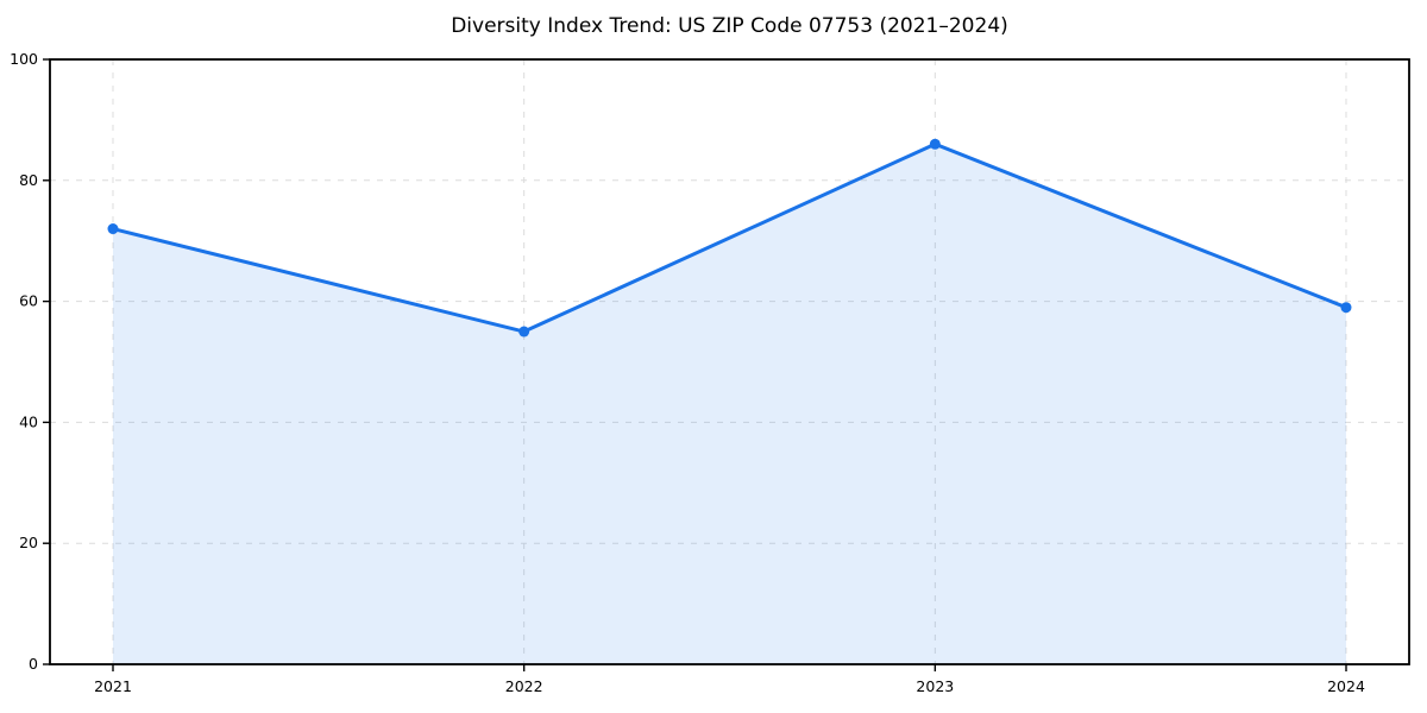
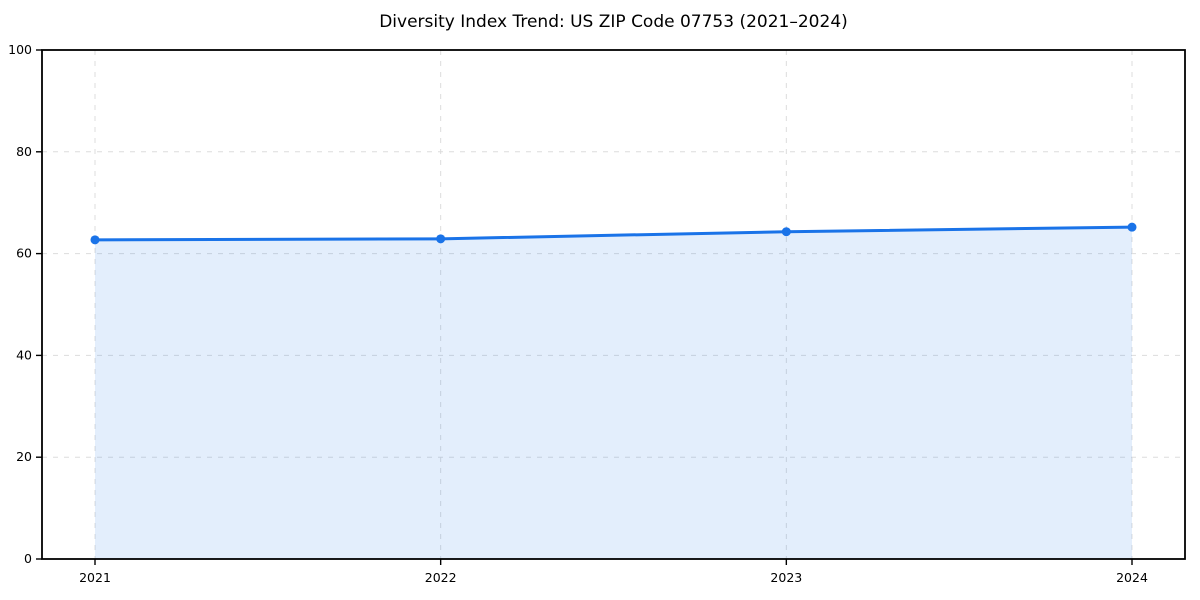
2021: 72 -> 63
2022: 55 -> 63
2023: 86 -> 64
2024: 59 -> 65
